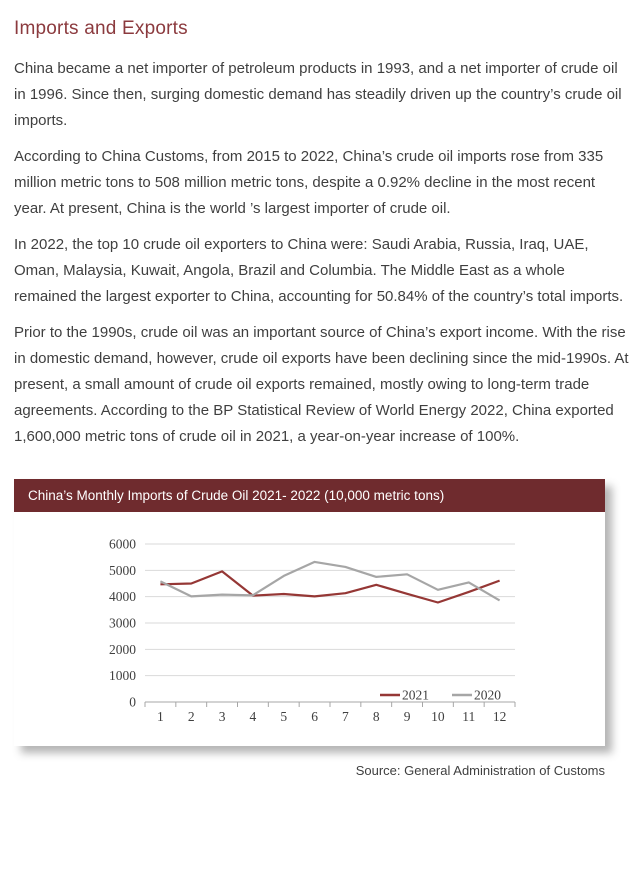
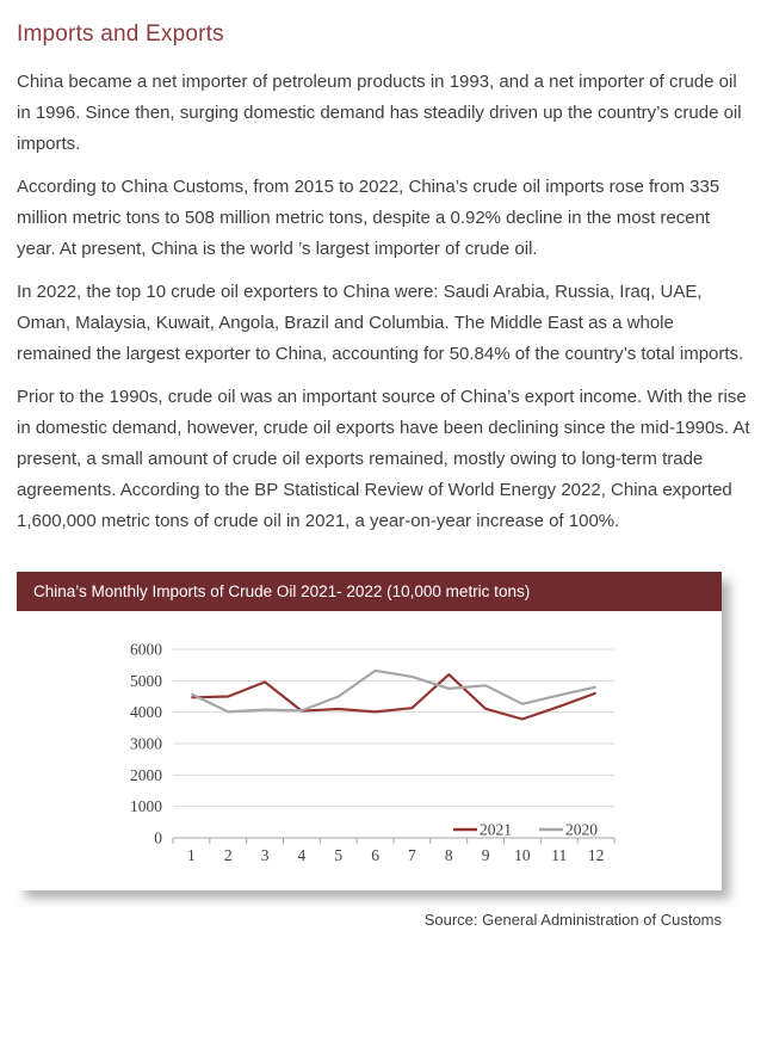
2020/5: 4800 -> 4500
2021/8: 4400 -> 5200
2020/12: 3900 -> 4800
